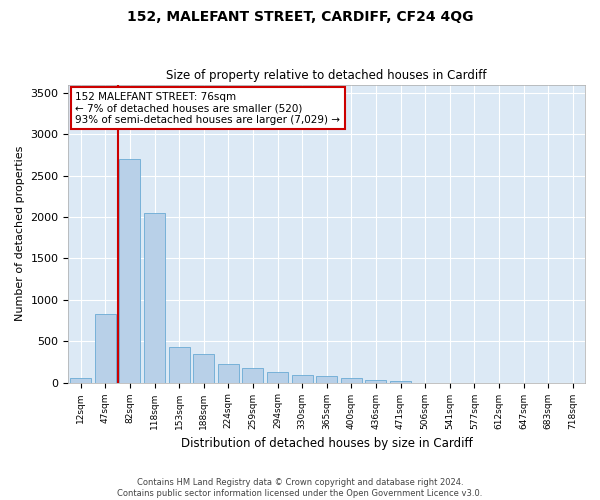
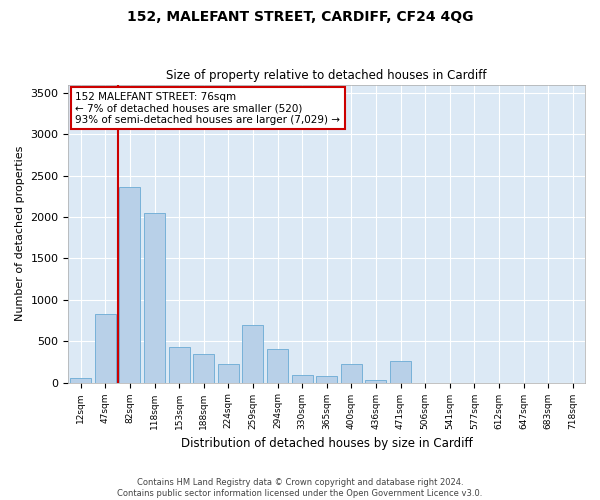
82sqm: 2700 -> 2360
259sqm: 170 -> 700
294sqm: 130 -> 400
400sqm: 60 -> 220
471sqm: 20 -> 260
